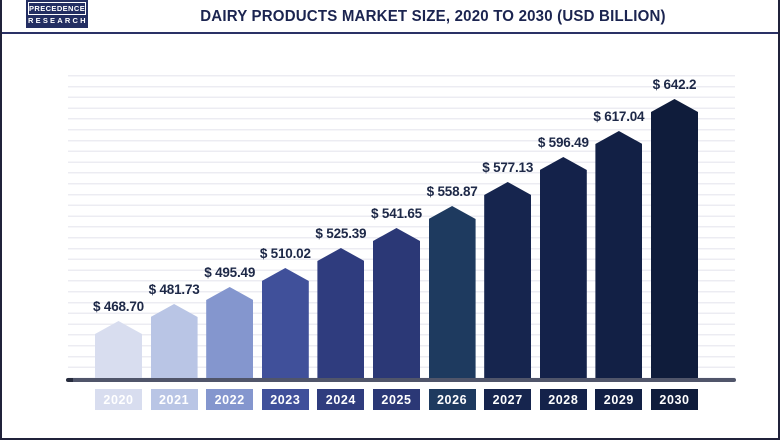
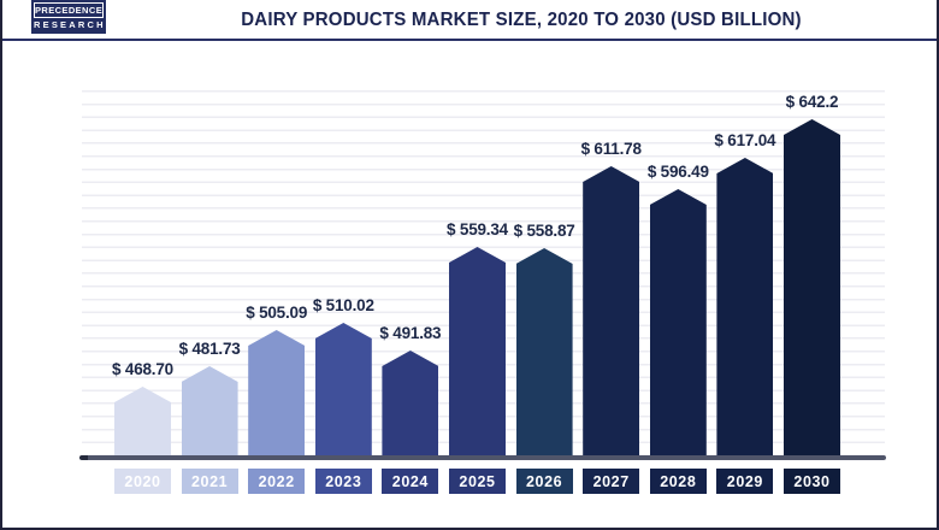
2022: 495.49 -> 505.09
2024: 525.39 -> 491.83
2025: 541.65 -> 559.34
2027: 577.13 -> 611.78
